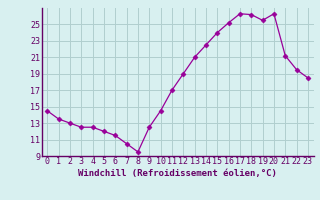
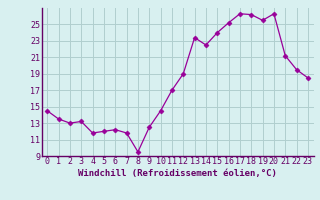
3: 12.5 -> 13.2
4: 12.5 -> 11.8
6: 11.5 -> 12.2
7: 10.5 -> 11.8
13: 21.0 -> 23.4
